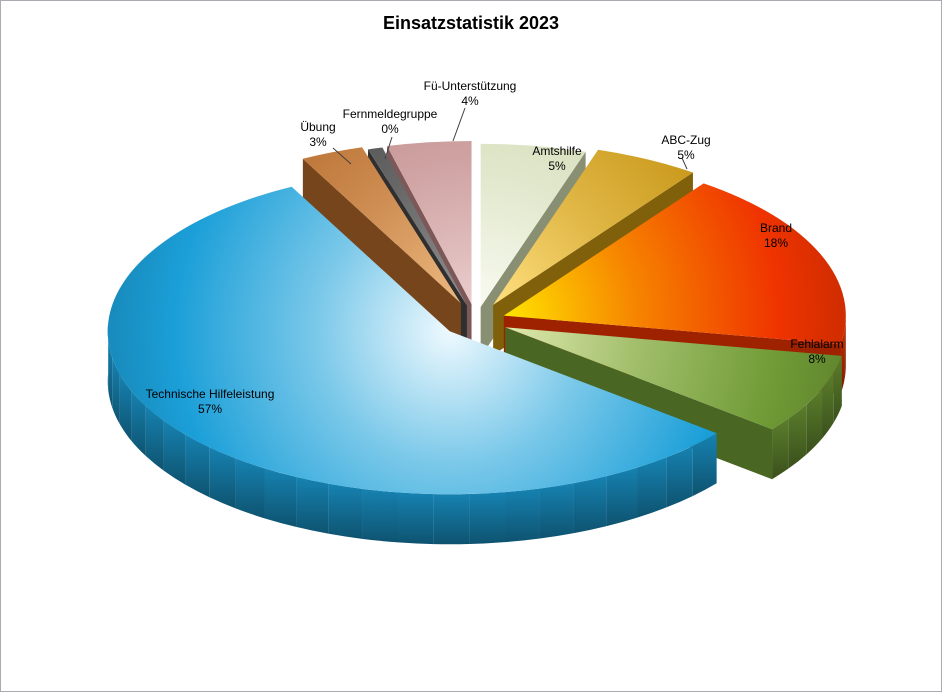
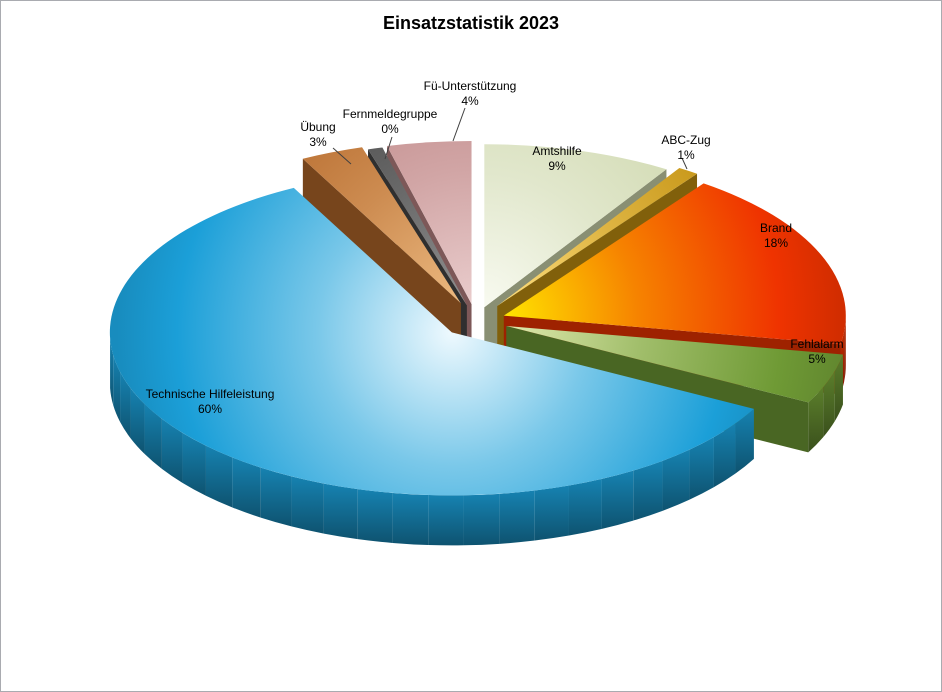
Amtshilfe: 5% -> 9%
ABC-Zug: 5% -> 1%
Fehlalarm: 8% -> 5%
Technische Hilfeleistung: 57% -> 60%
